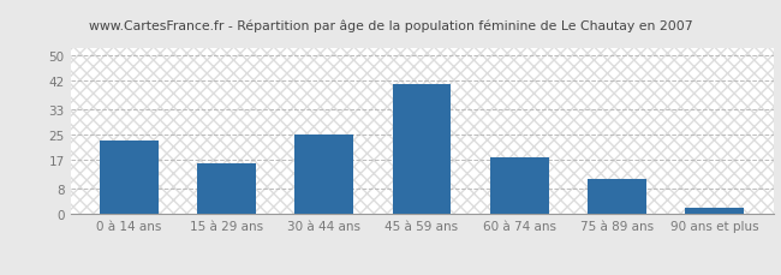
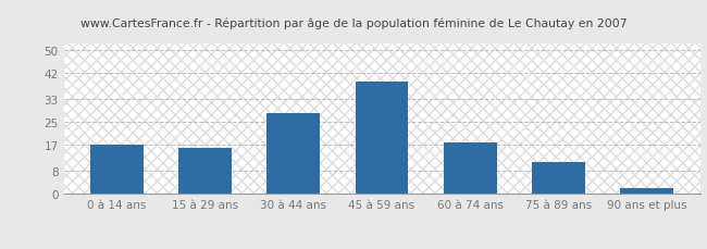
0 à 14 ans: 23 -> 17
30 à 44 ans: 25 -> 28
45 à 59 ans: 41 -> 39
